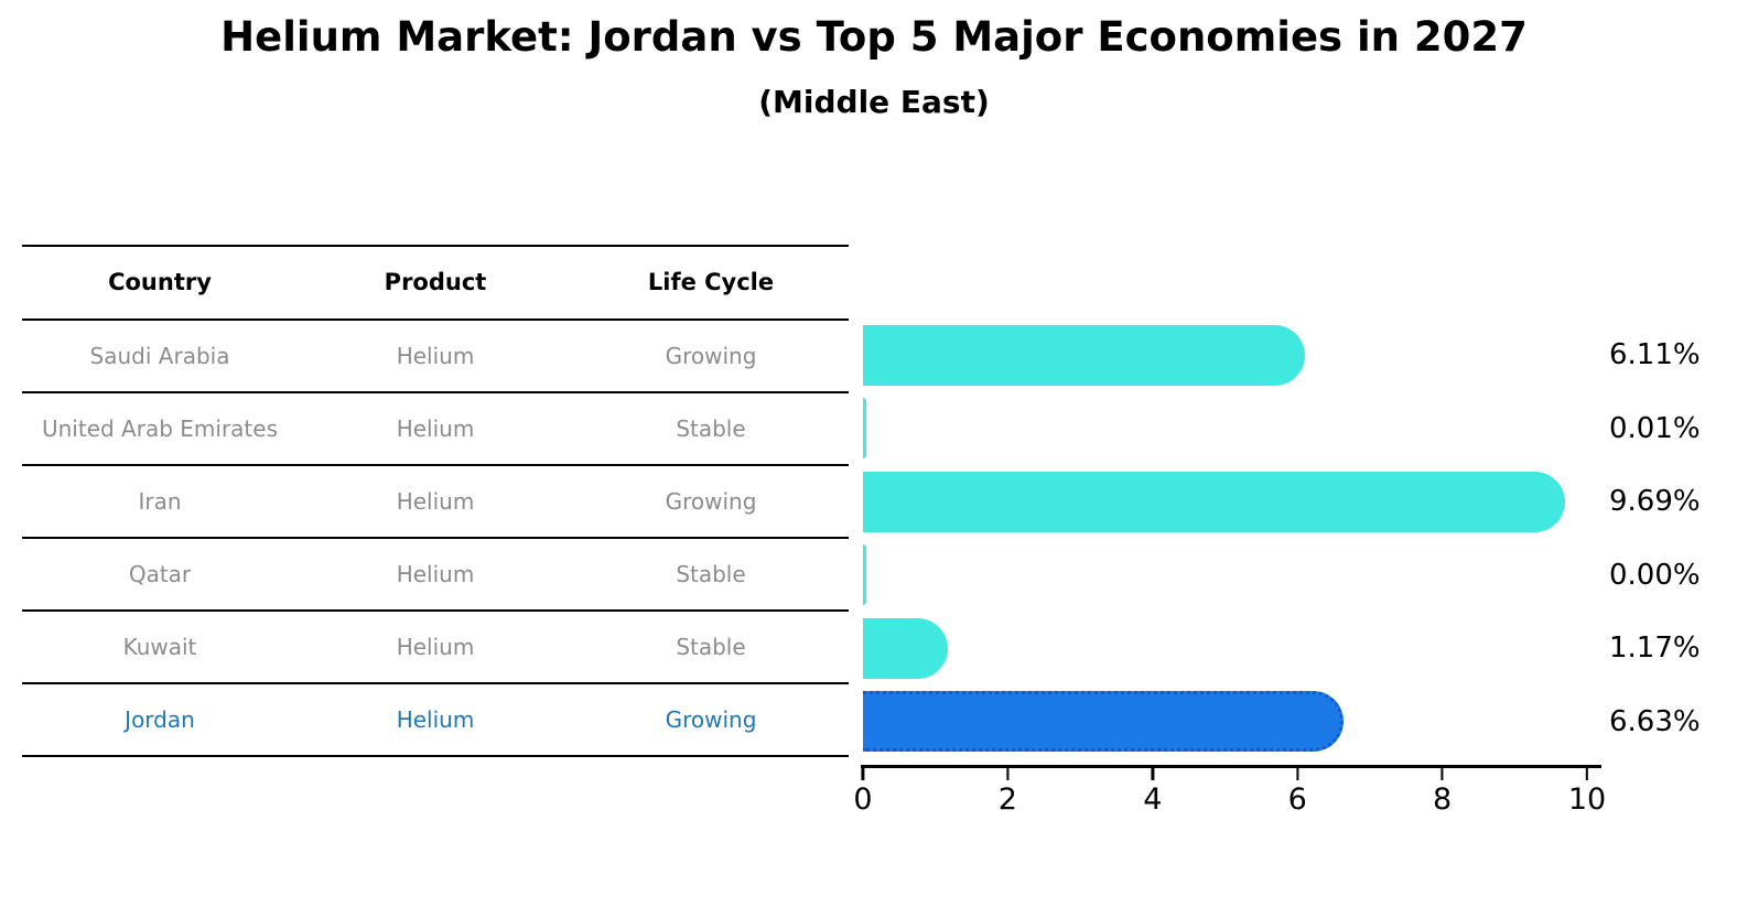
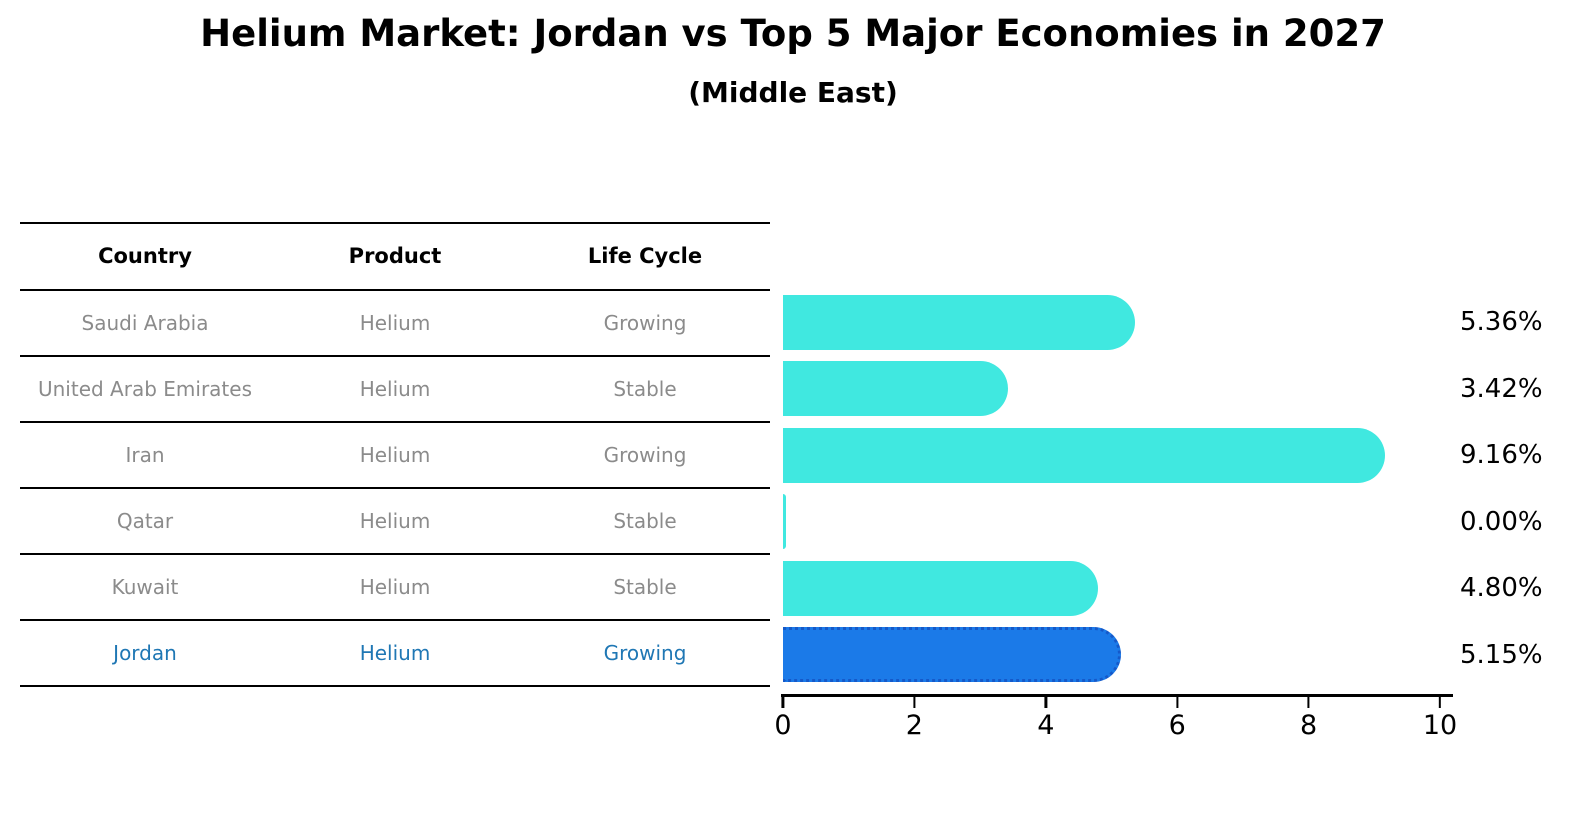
Saudi Arabia: 6.11% -> 5.36%
United Arab Emirates: 0.01% -> 3.42%
Iran: 9.69% -> 9.16%
Kuwait: 1.17% -> 4.80%
Jordan: 6.63% -> 5.15%
